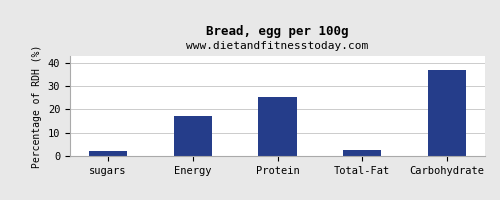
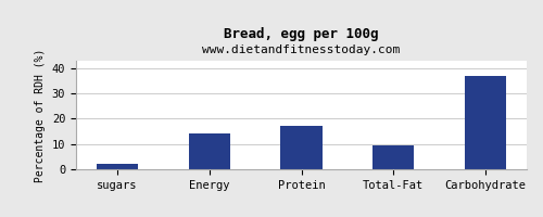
Energy: 17.0 -> 14.3
Protein: 25.5 -> 17.2
Total-Fat: 2.5 -> 9.3
